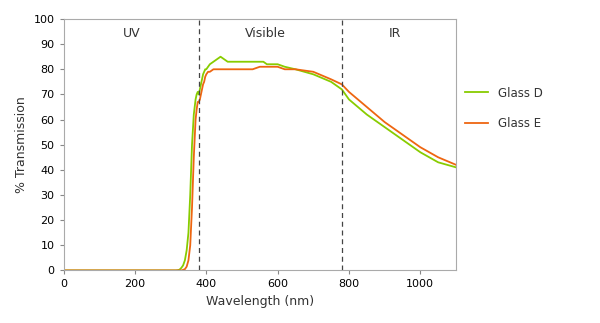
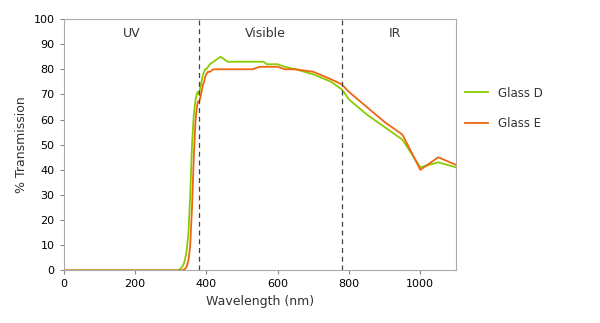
Glass D/1000: 47.0 -> 41.0
Glass E/1000: 49.0 -> 40.0
